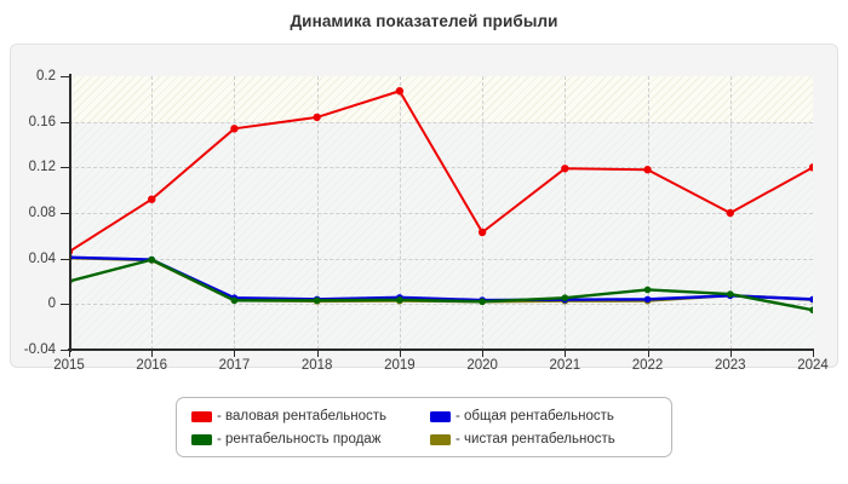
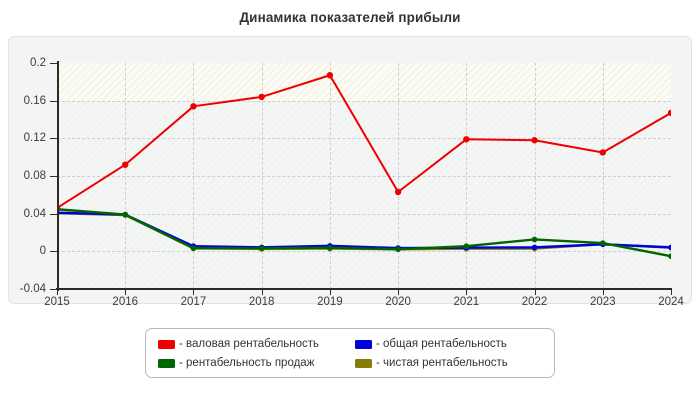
- рентабельность продаж/2015: 0.02 -> 0.04
- валовая рентабельность/2023: 0.08 -> 0.10
- валовая рентабельность/2024: 0.12 -> 0.15
